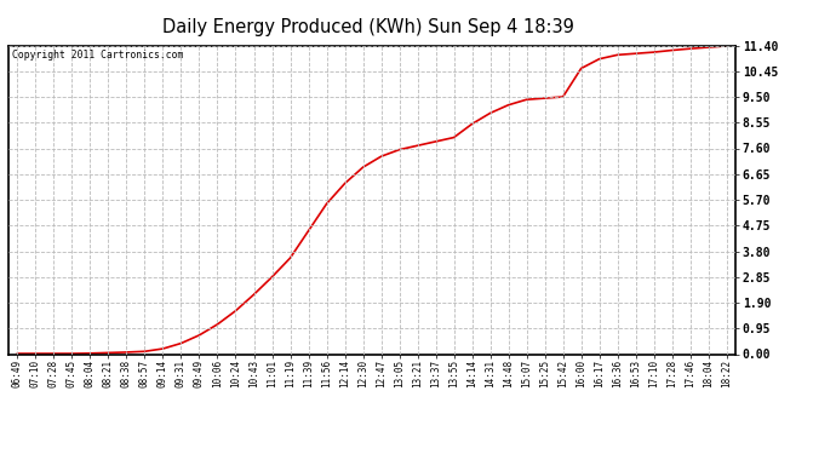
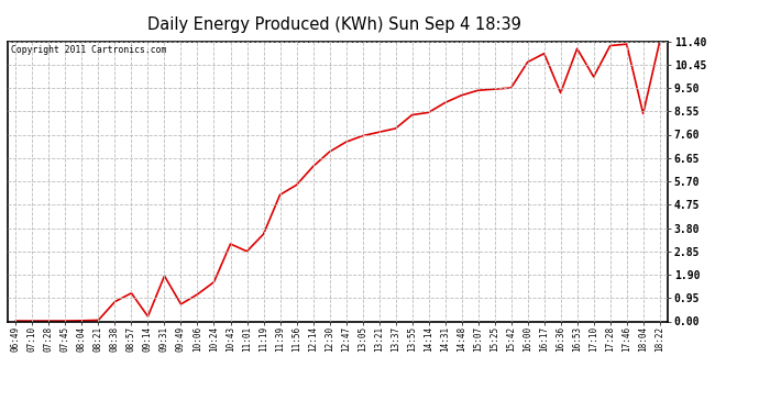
08:38: 0.07 -> 0.80
08:57: 0.10 -> 1.15
09:31: 0.40 -> 1.85
10:43: 2.20 -> 3.15
11:39: 4.55 -> 5.15
13:55: 8.00 -> 8.40
16:36: 11.05 -> 9.30
17:10: 11.15 -> 9.95
18:04: 11.33 -> 8.45
